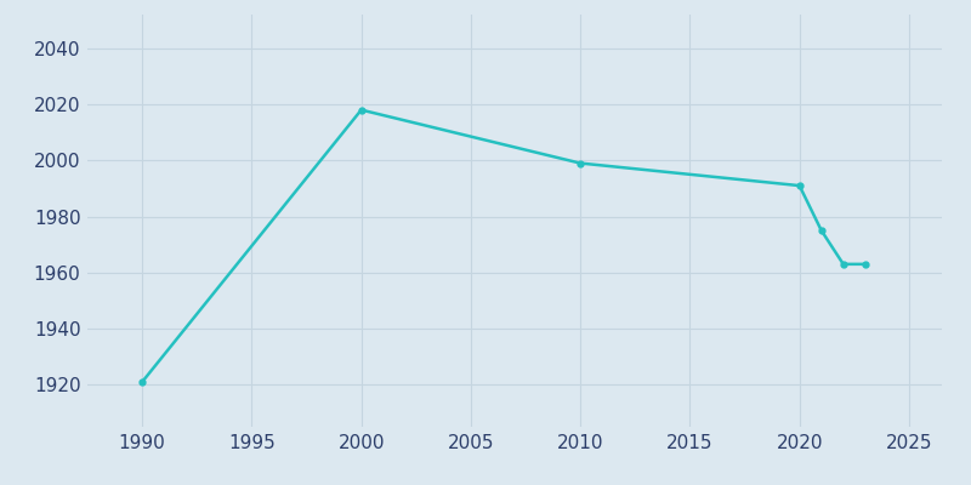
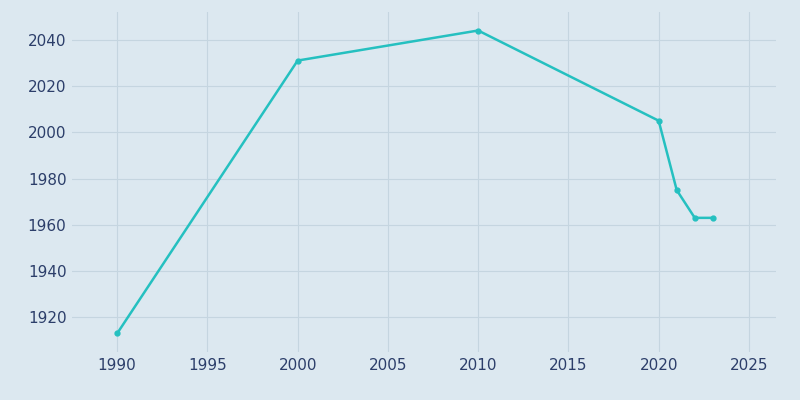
1990: 1921 -> 1913
2000: 2018 -> 2031
2010: 1999 -> 2044
2020: 1991 -> 2005
